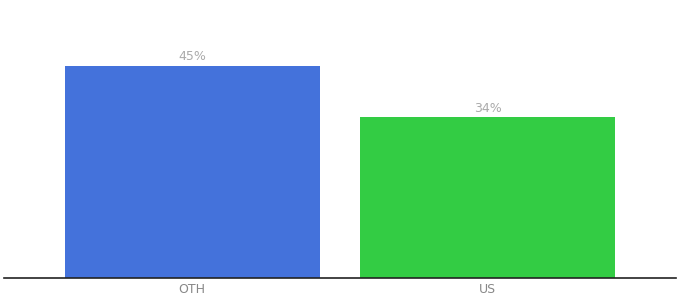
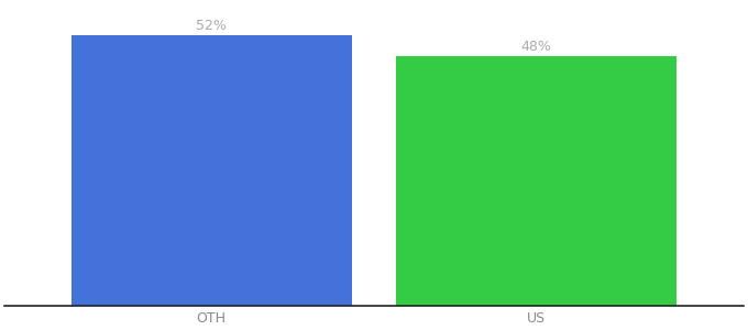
OTH: 45% -> 52%
US: 34% -> 48%
